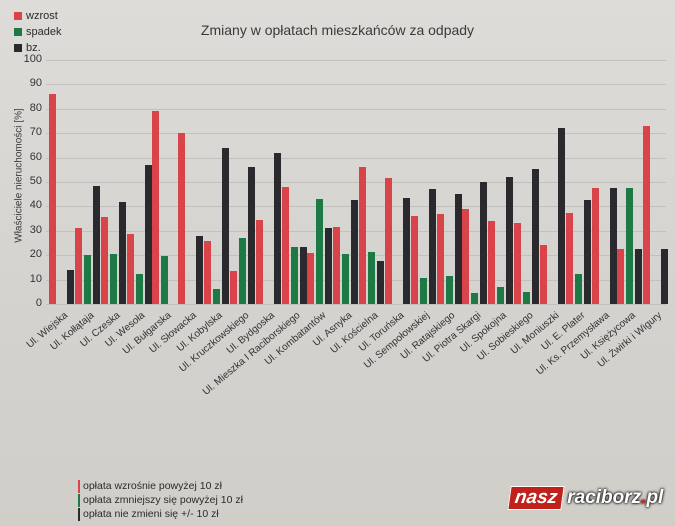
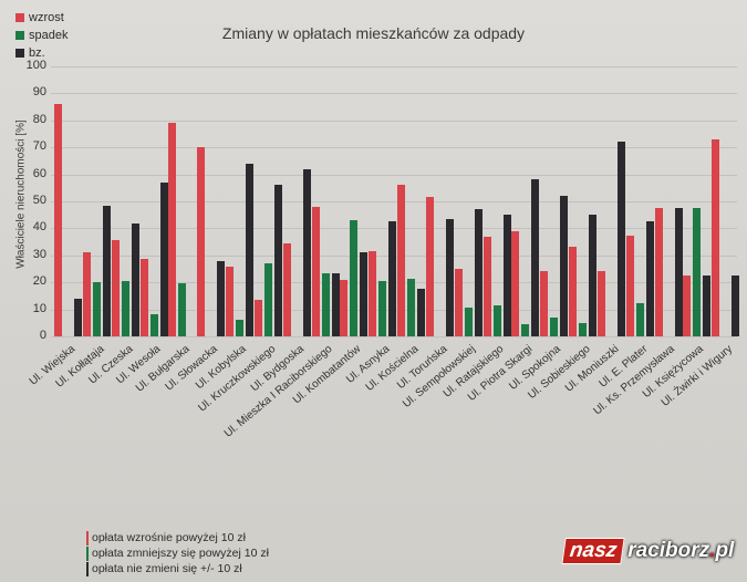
spadek/Ul. Wesoła: 12 -> 8
wzrost/Ul. Sempołowskiej: 36 -> 25
bz./Ul. Piotra Skargi: 50 -> 58
wzrost/Ul. Spokojna: 34 -> 24
bz./Ul. Sobieskiego: 56 -> 45
